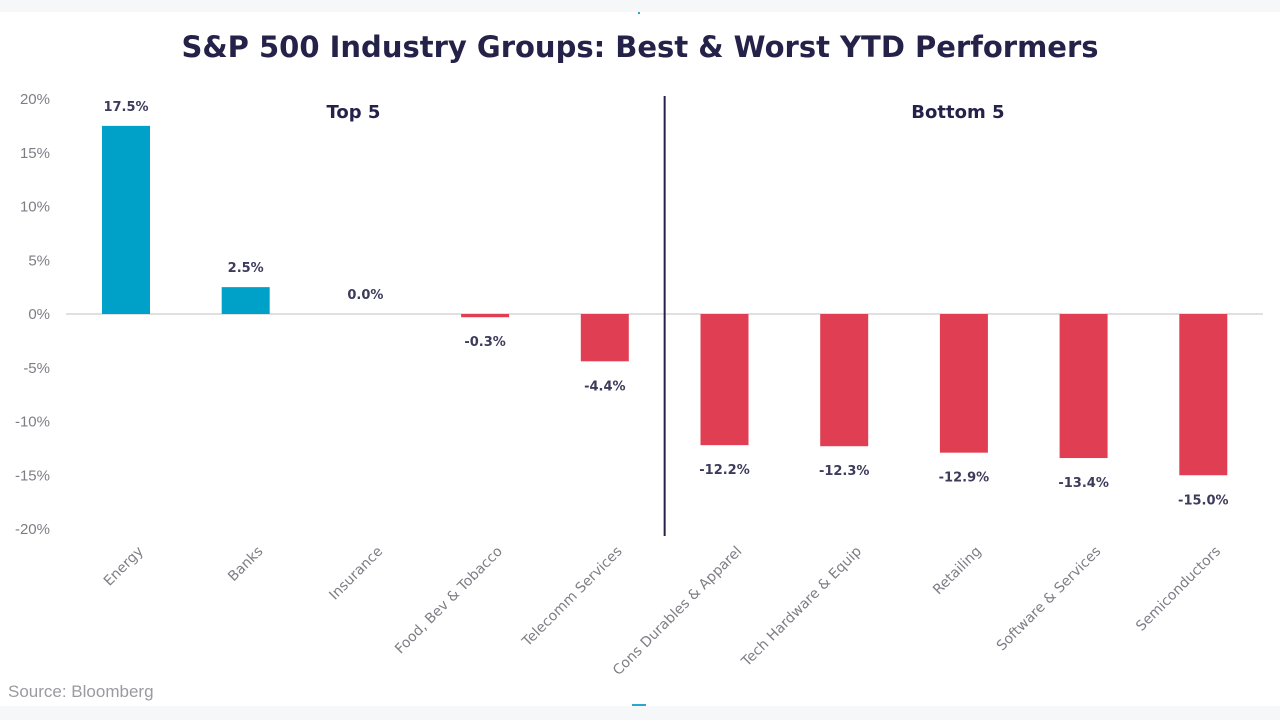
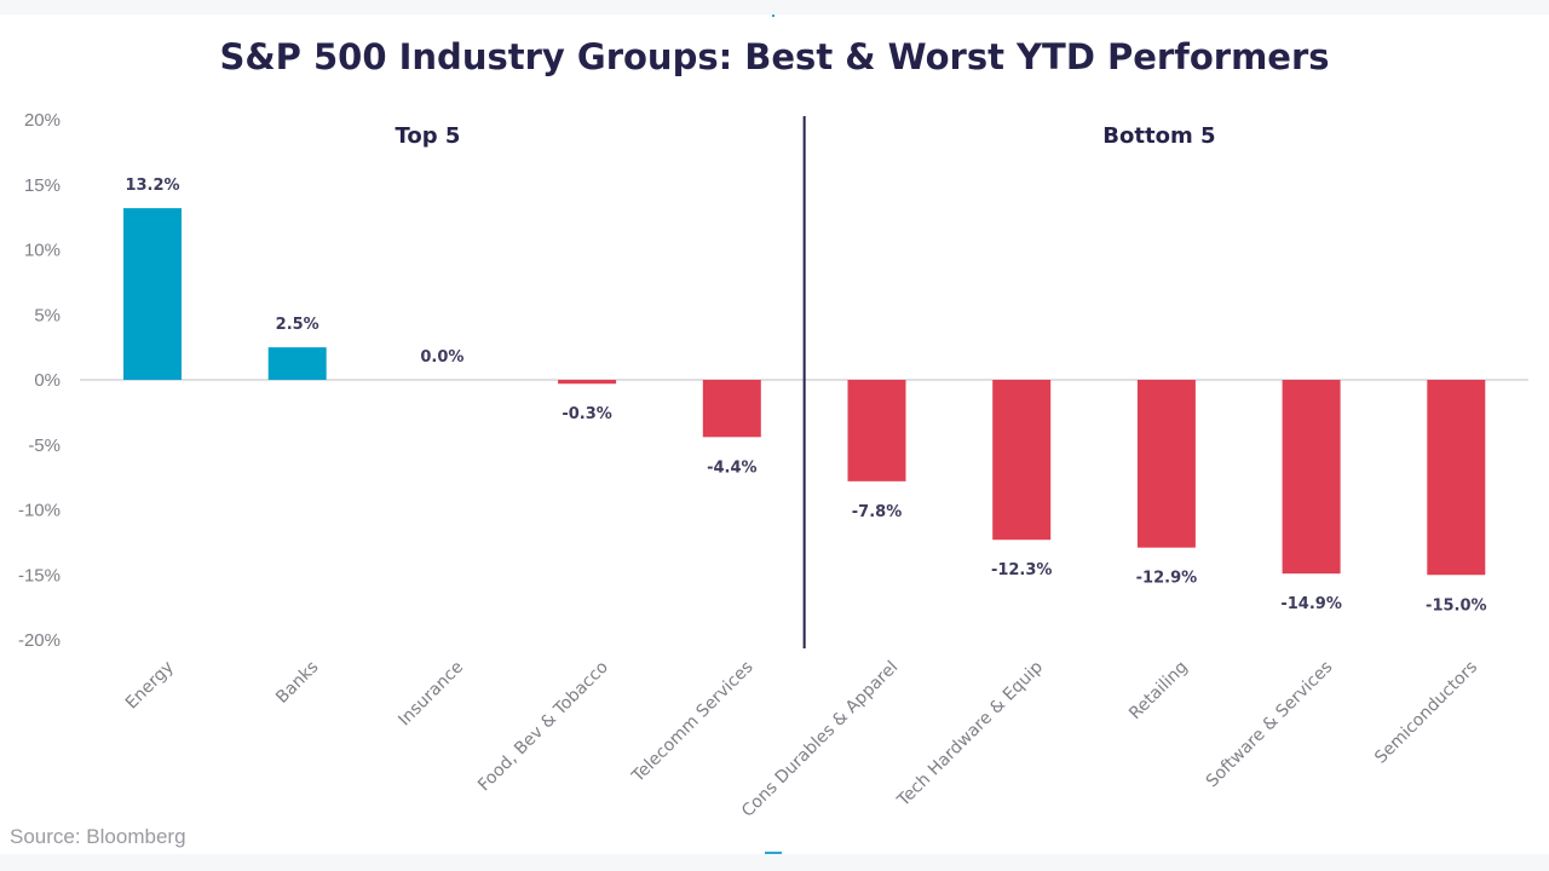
Energy: 17.5% -> 13.2%
Cons Durables & Apparel: -12.2% -> -7.8%
Software & Services: -13.4% -> -14.9%
